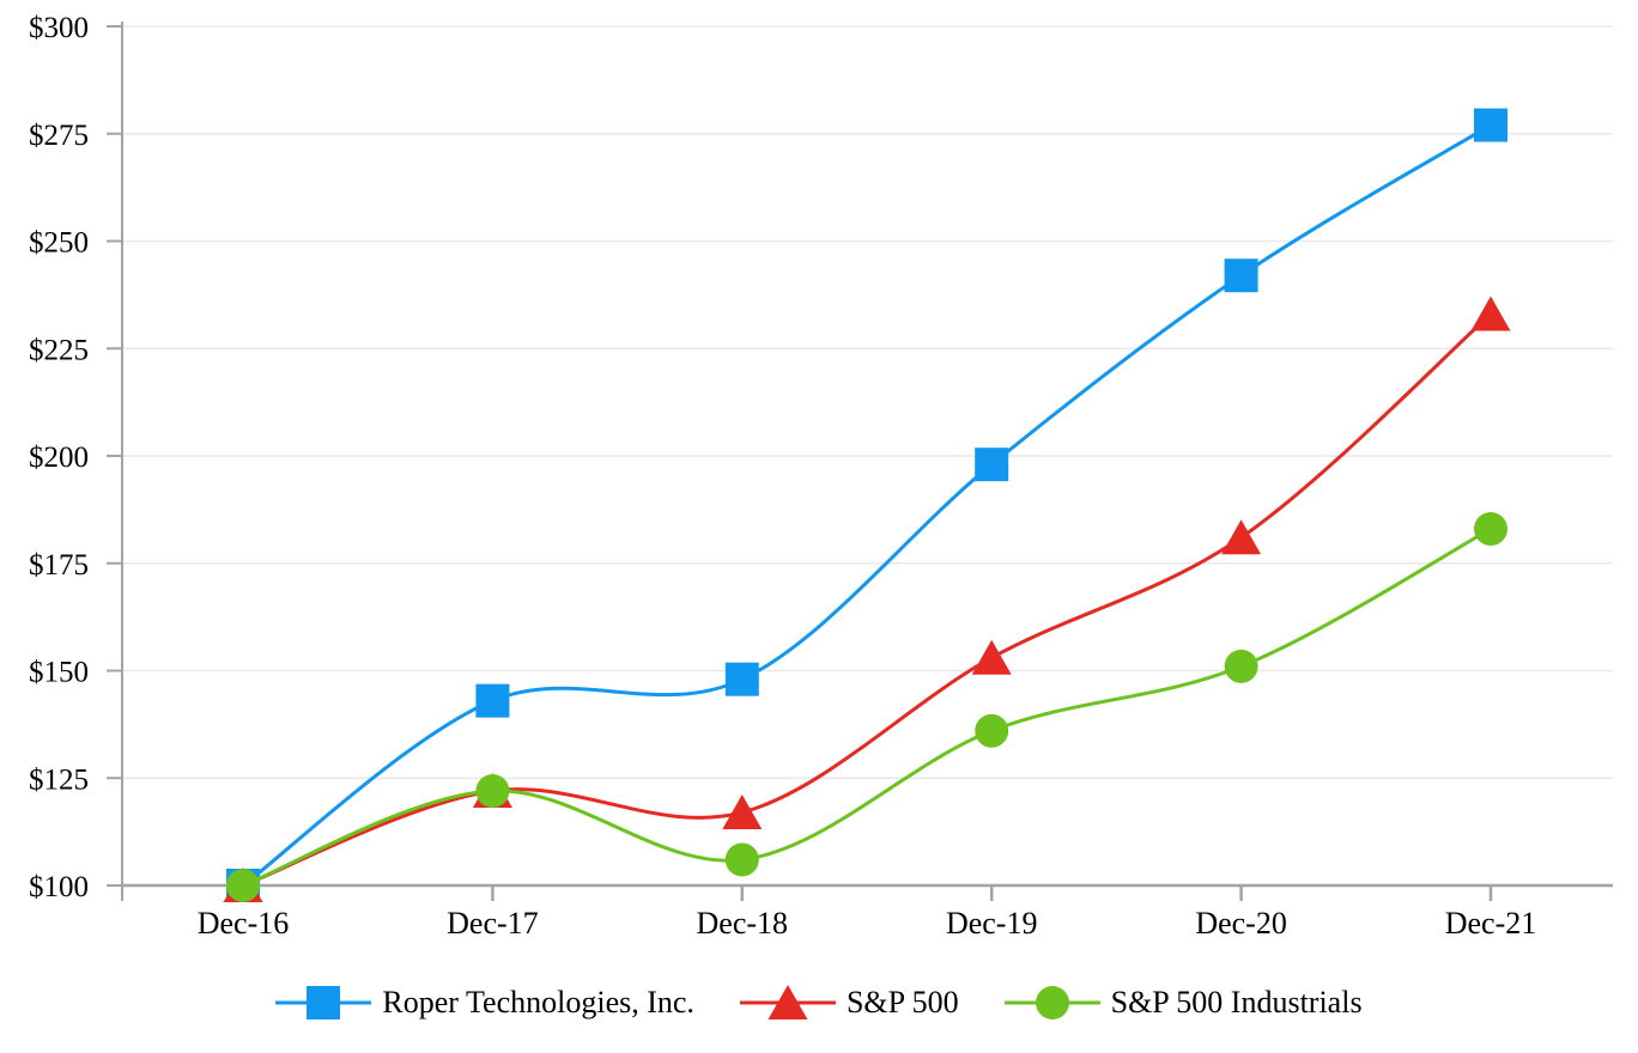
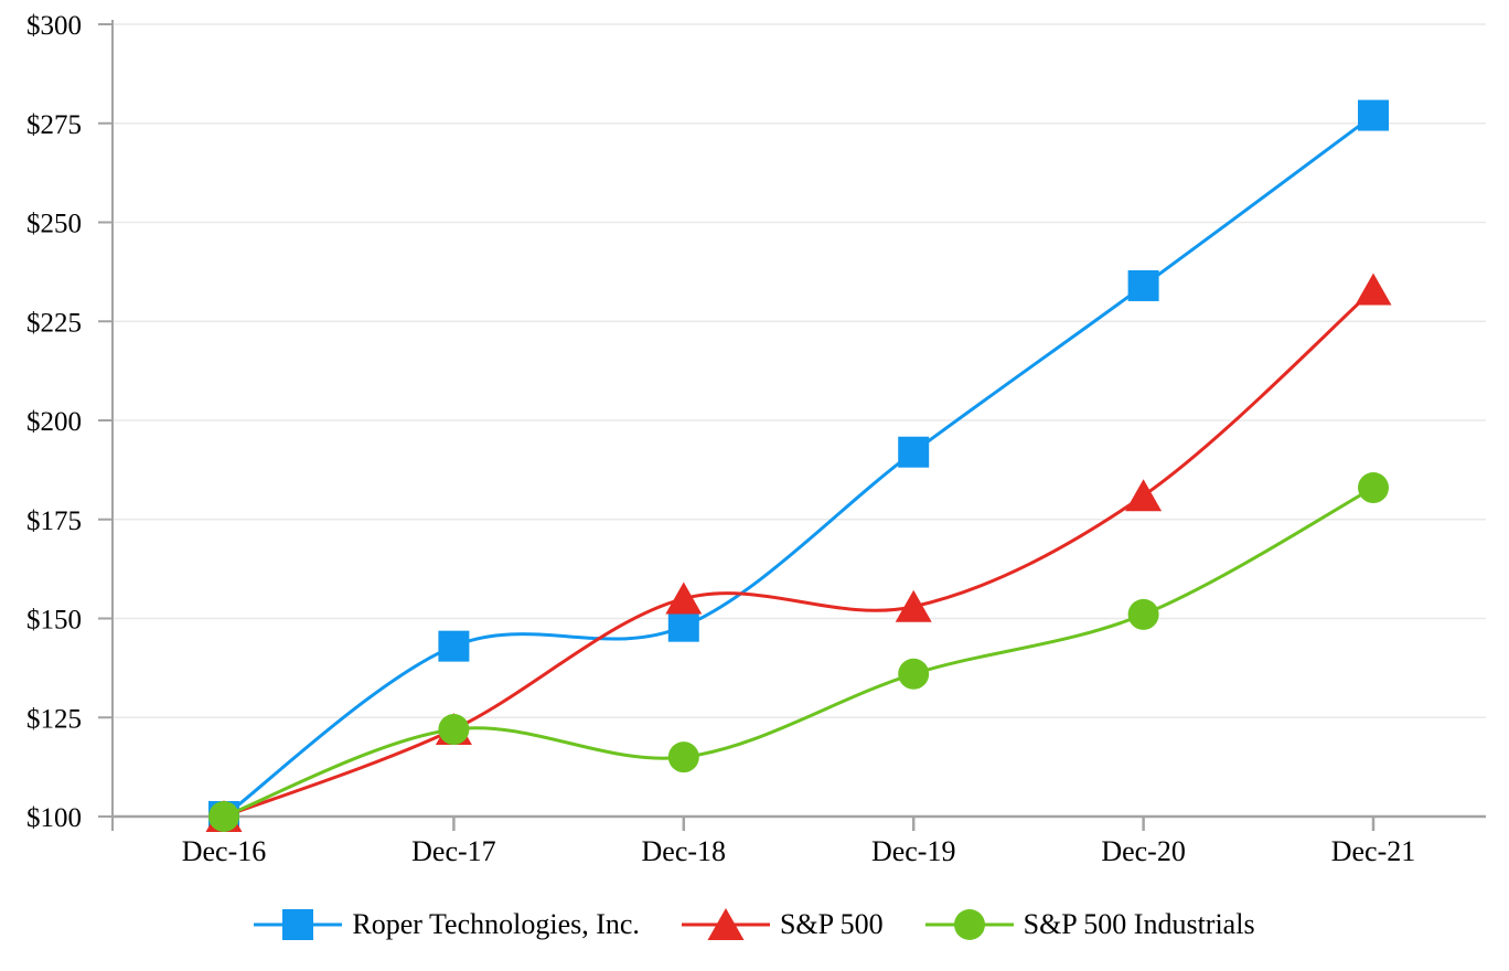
S&P 500/Dec-18: $117 -> $155
S&P 500 Industrials/Dec-18: $106 -> $115
Roper Technologies, Inc./Dec-19: $198 -> $192
Roper Technologies, Inc./Dec-20: $242 -> $234
